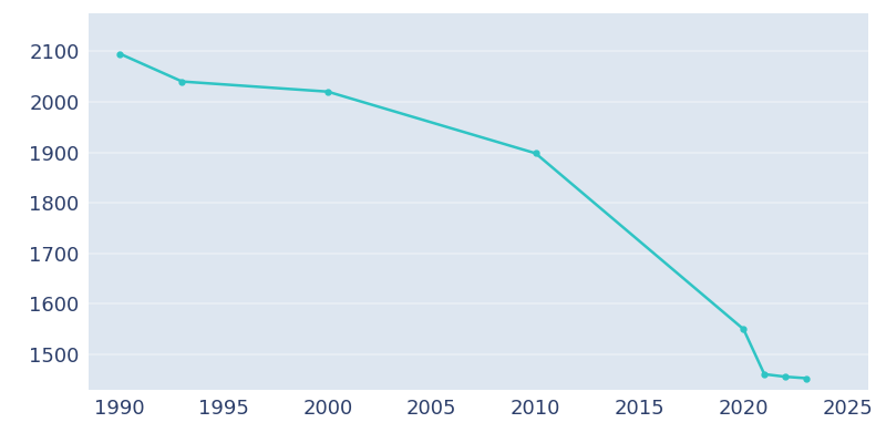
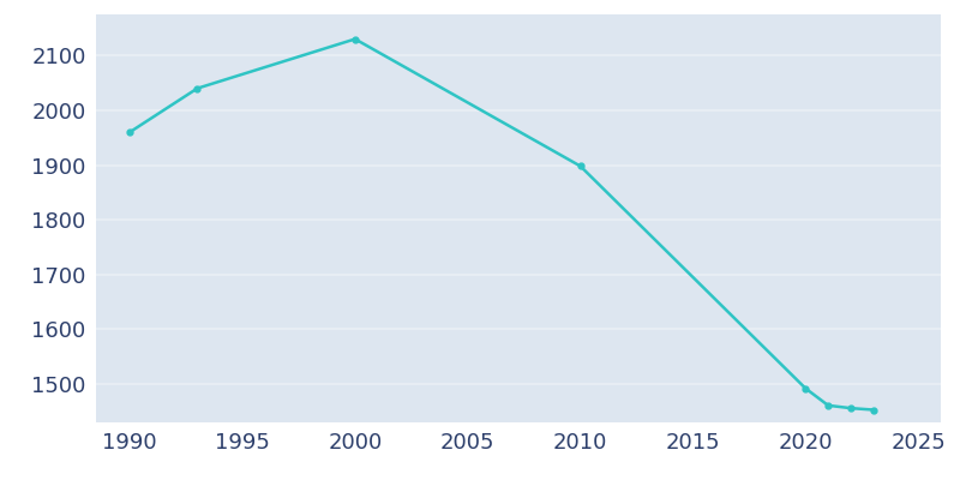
1990: 2095 -> 1960
2000: 2020 -> 2130
2020: 1550 -> 1492
